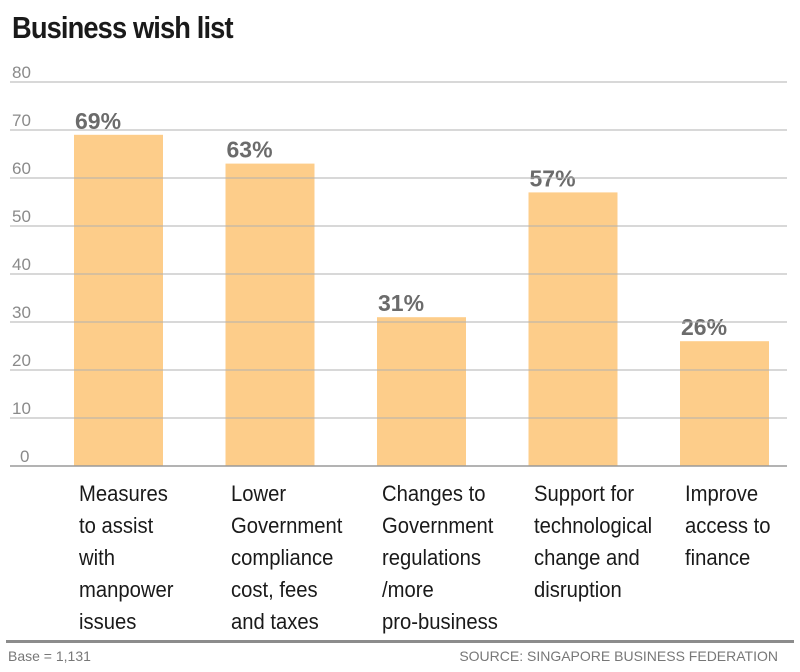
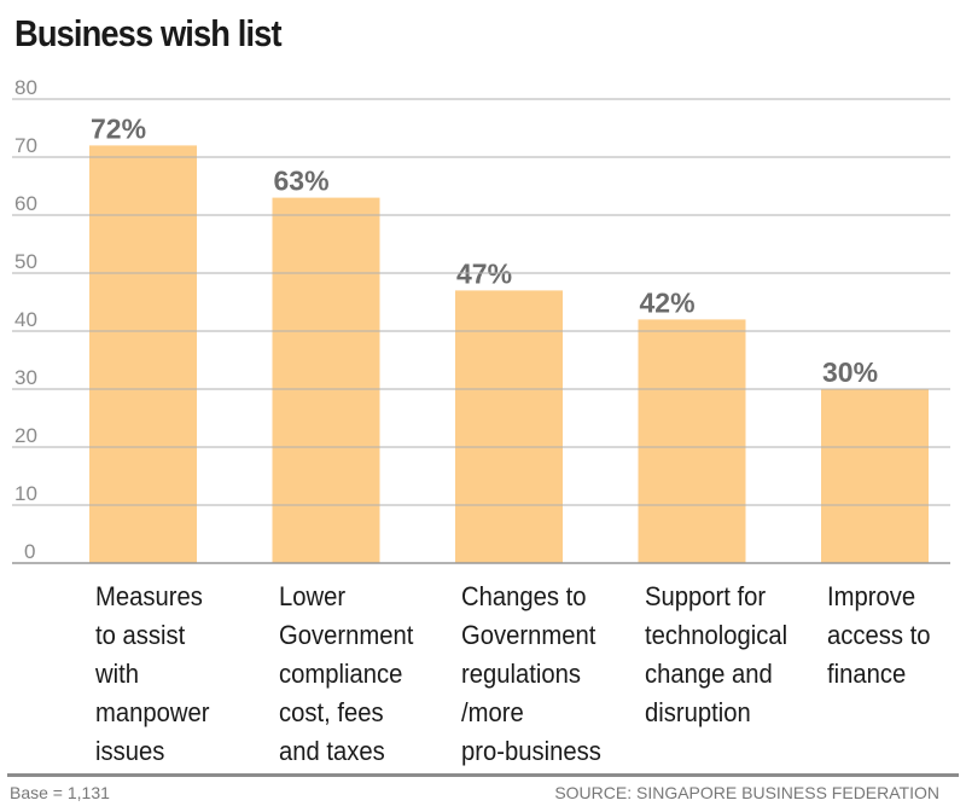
Measures to assist with manpower issues: 69% -> 72%
Changes to Government regulations /more pro-business: 31% -> 47%
Support for technological change and disruption: 57% -> 42%
Improve access to finance: 26% -> 30%
